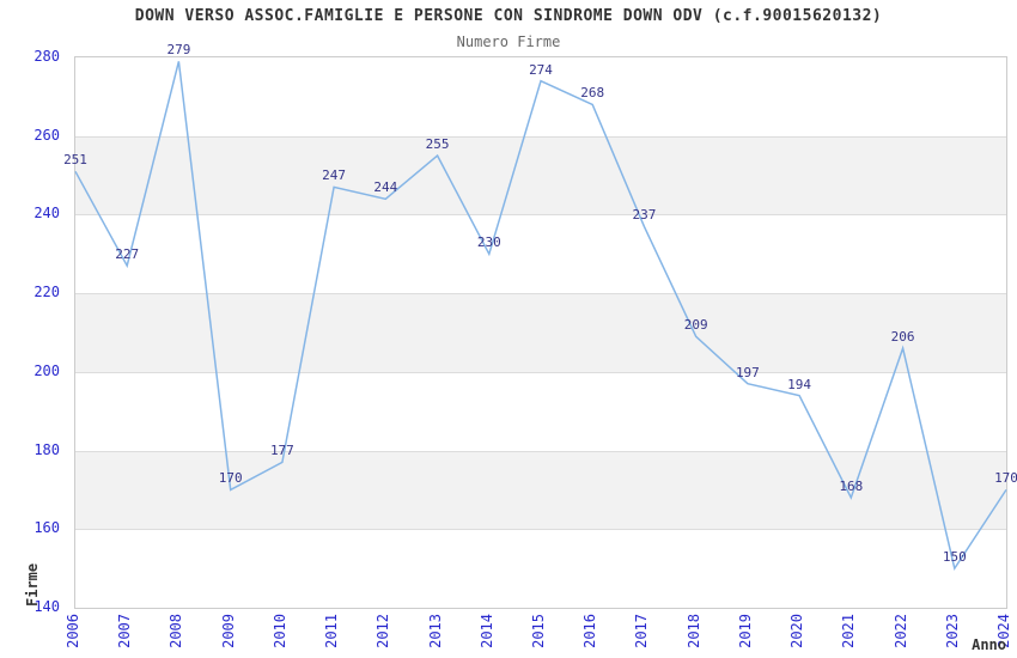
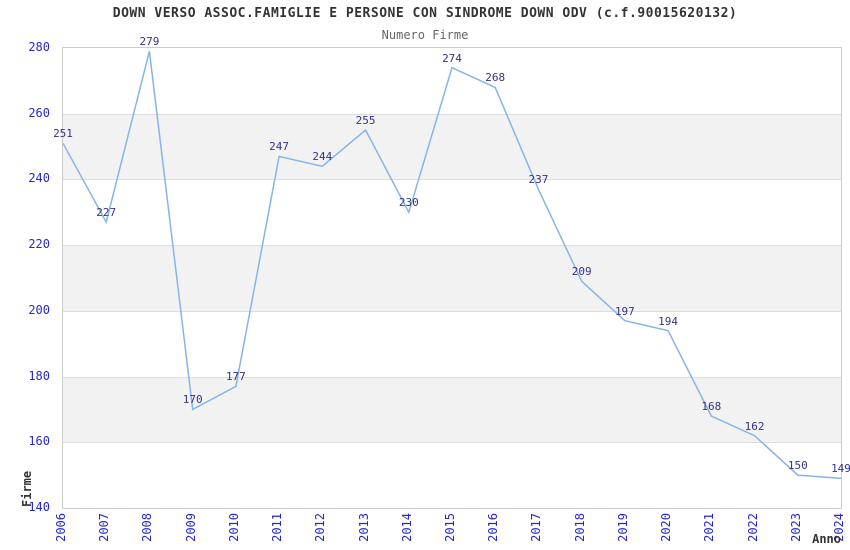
2022: 206 -> 162
2024: 170 -> 149
